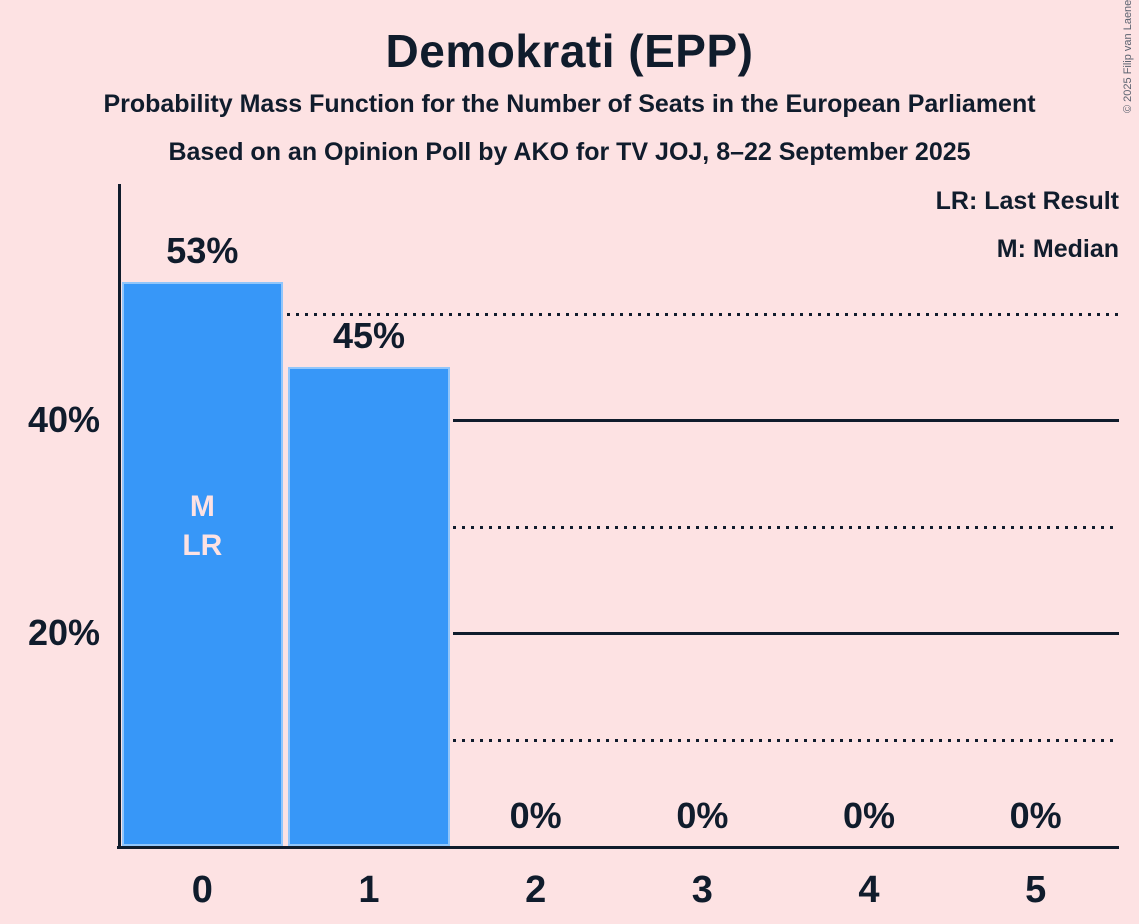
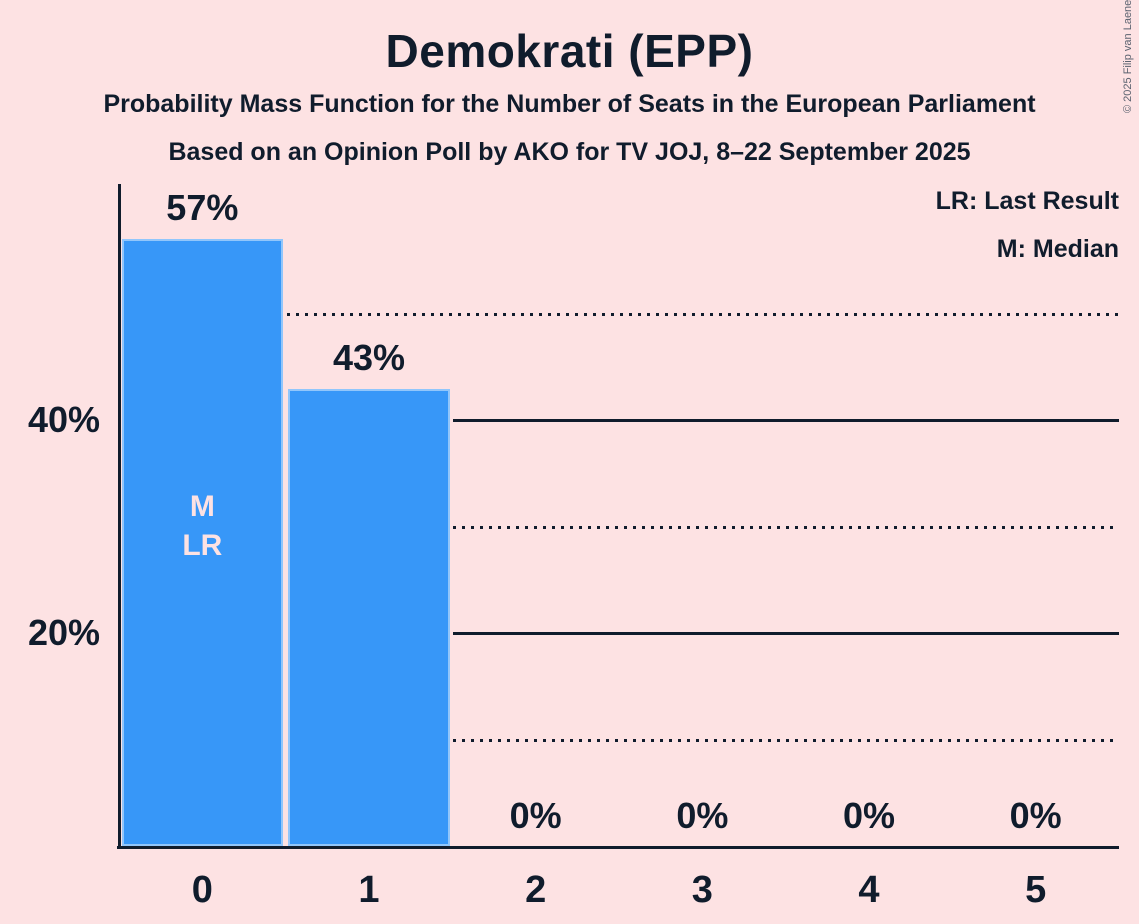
0: 53% -> 57%
1: 45% -> 43%
